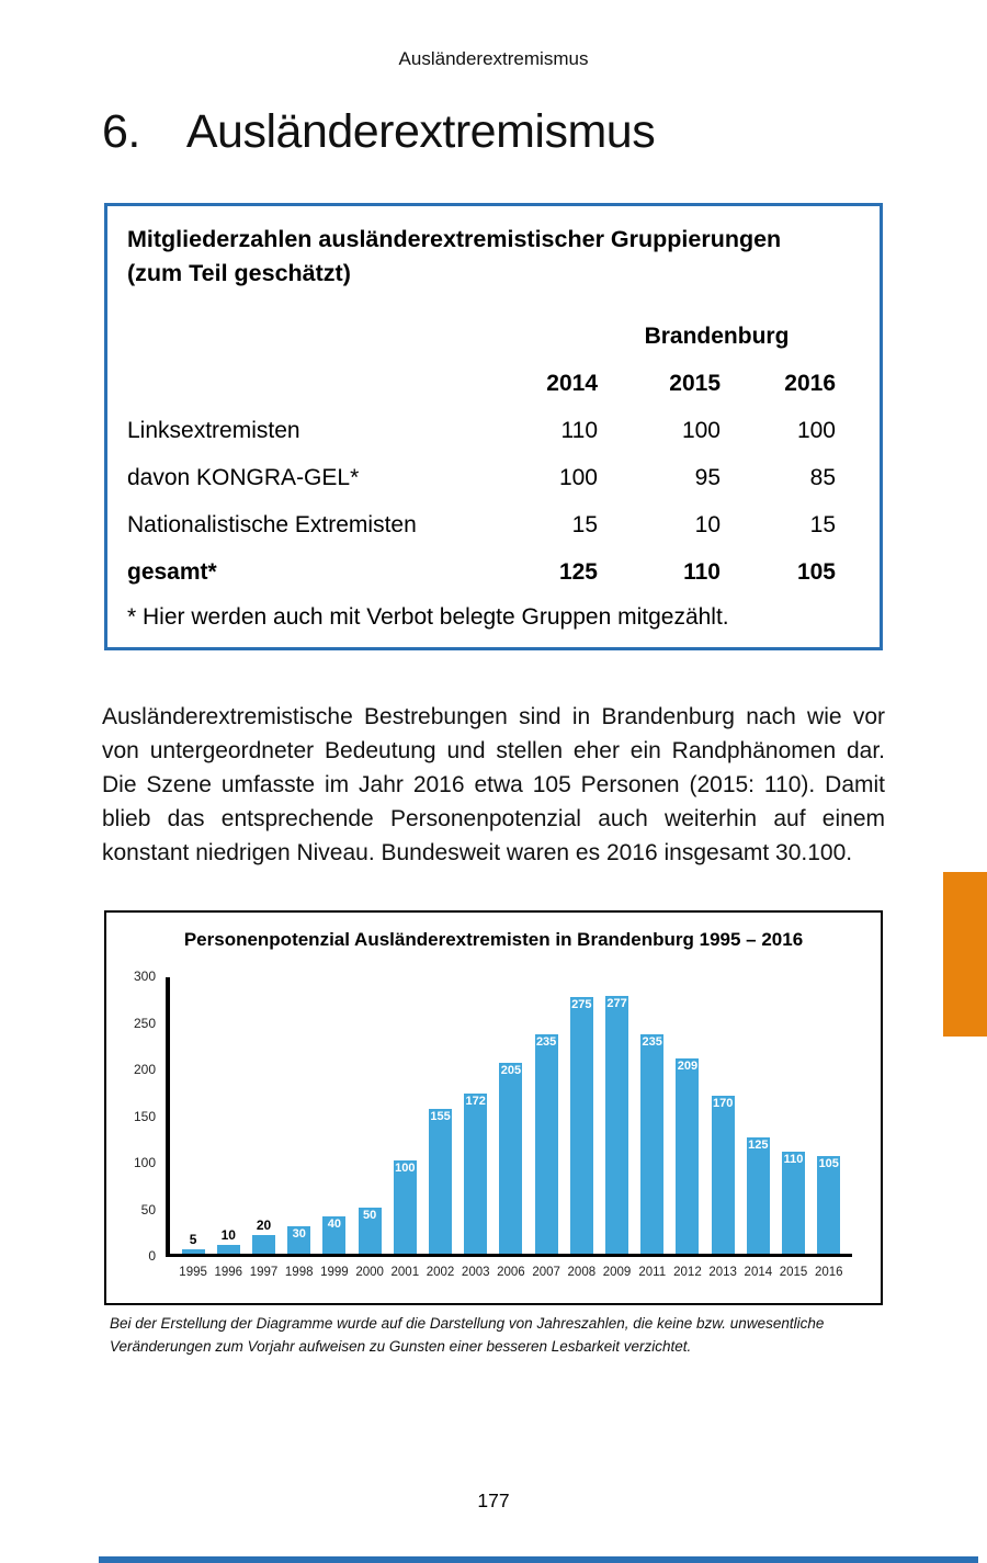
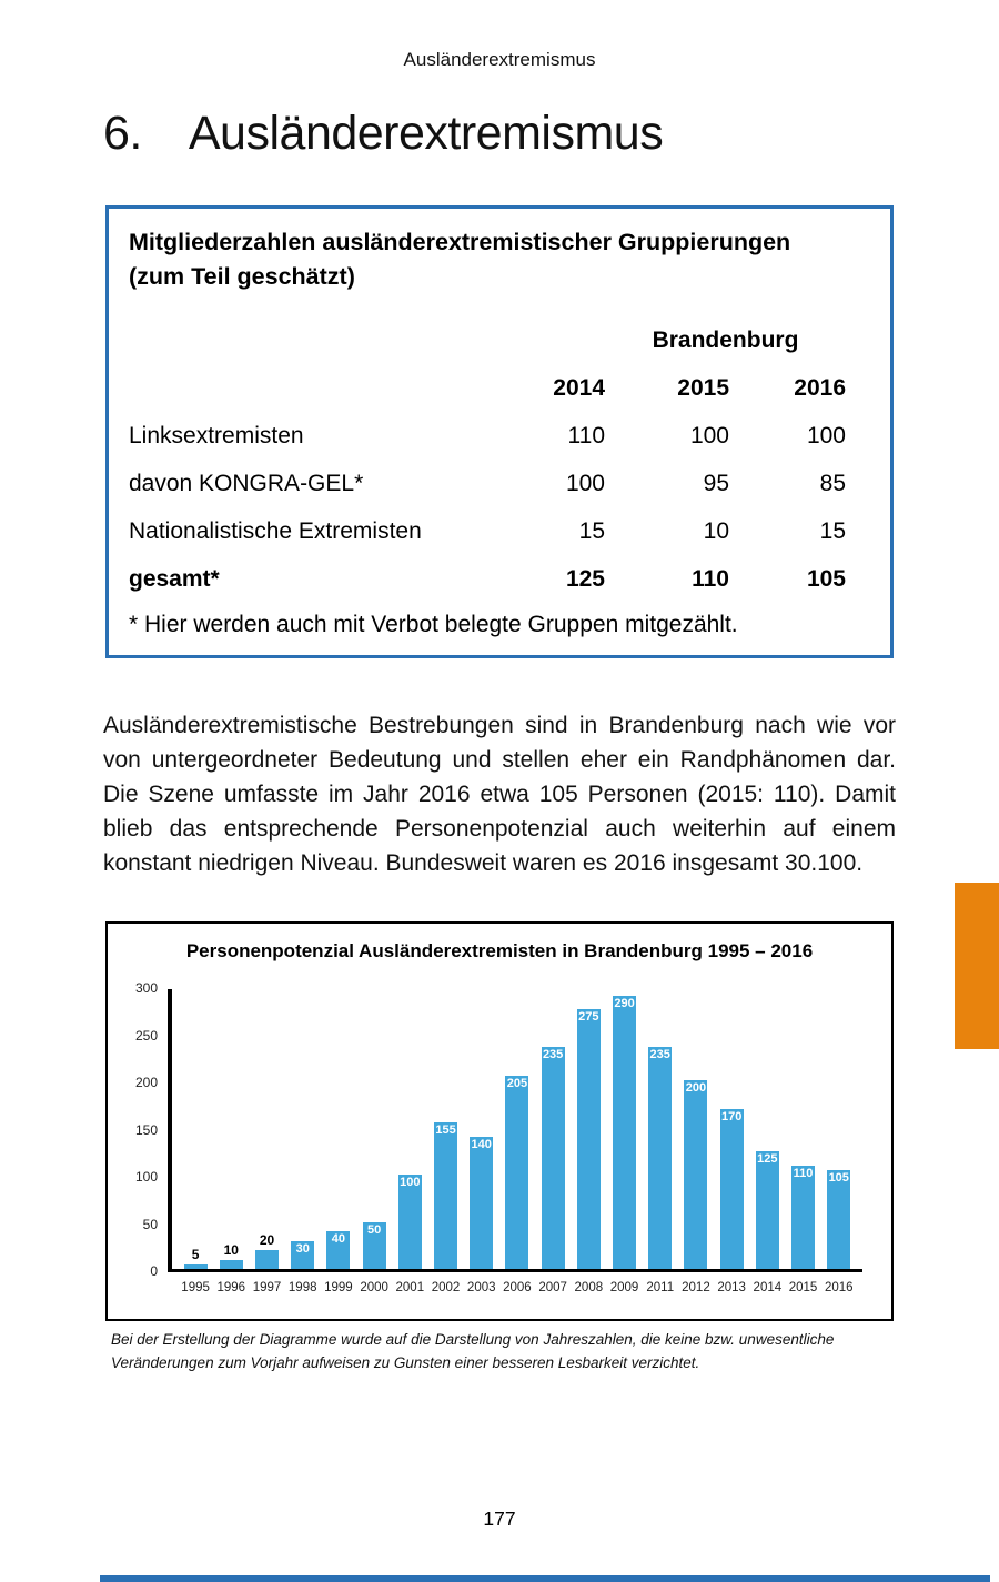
2003: 172 -> 140
2009: 277 -> 290
2012: 209 -> 200
